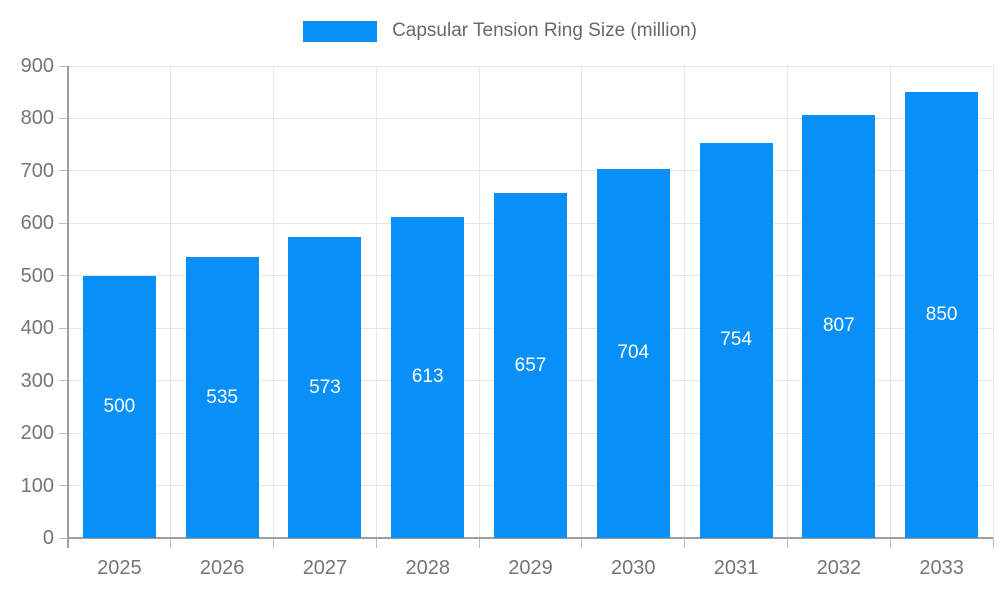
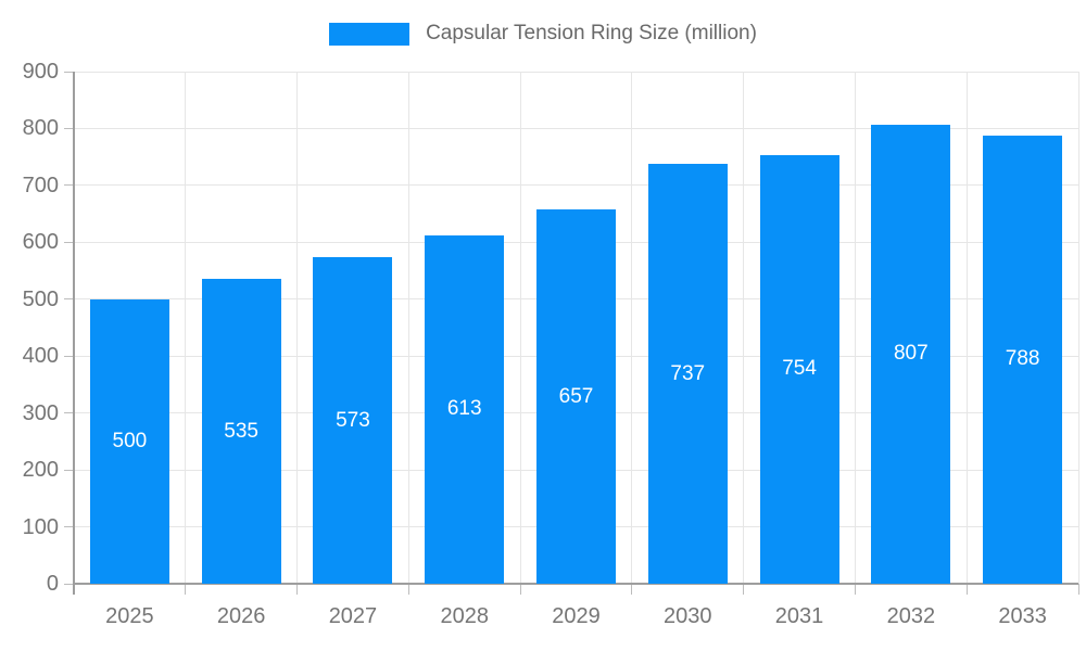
2030: 704 -> 737
2033: 850 -> 788
